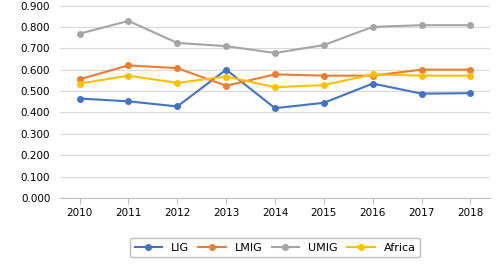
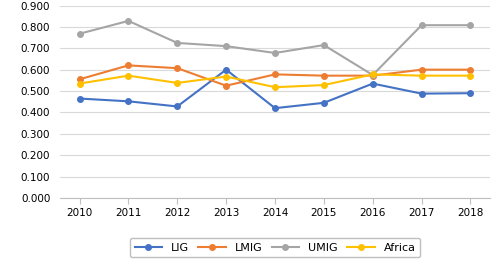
UMIG/2016: 0.800 -> 0.575
